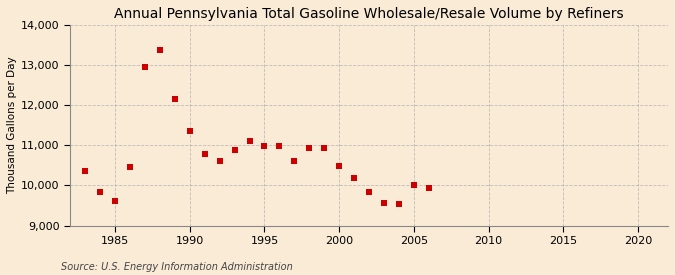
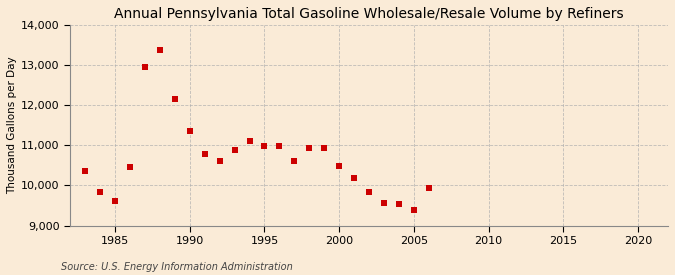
2005: 10,020 -> 9,400
